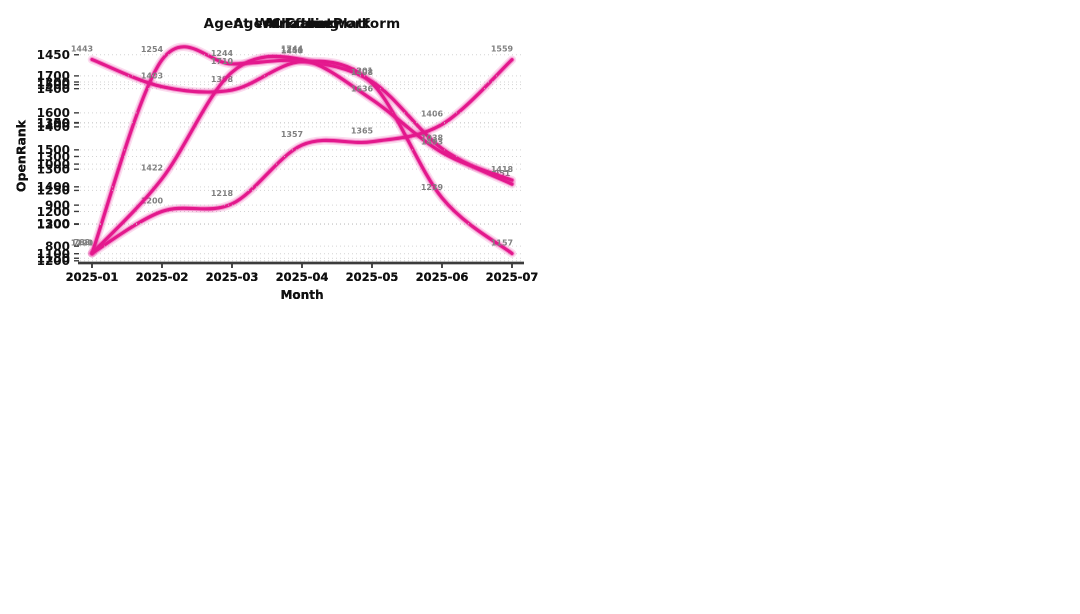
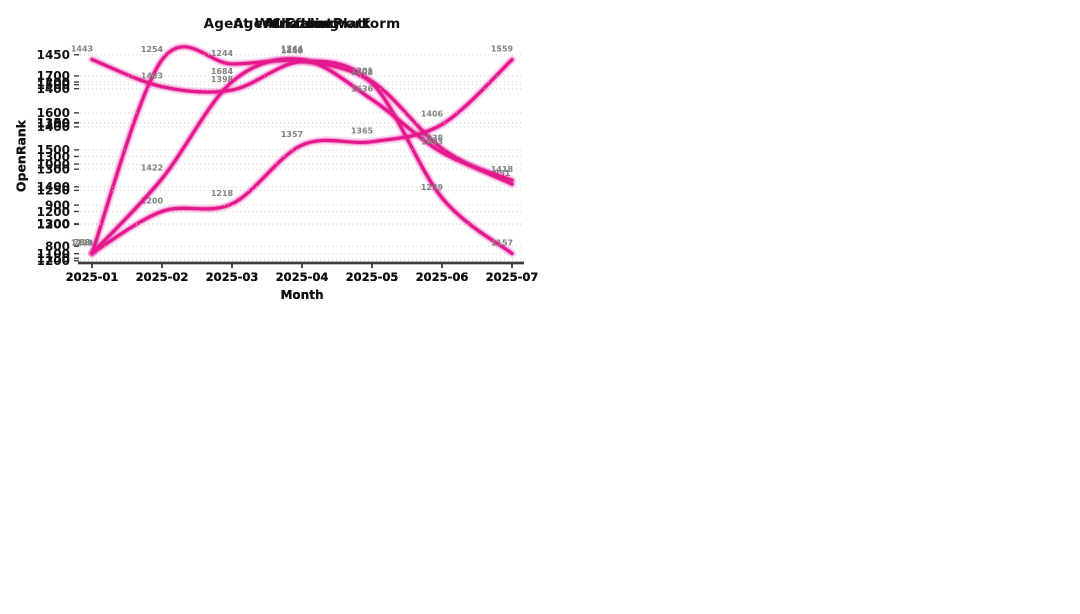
Agent Workflow Platform/2025-03: 1710 -> 1684
